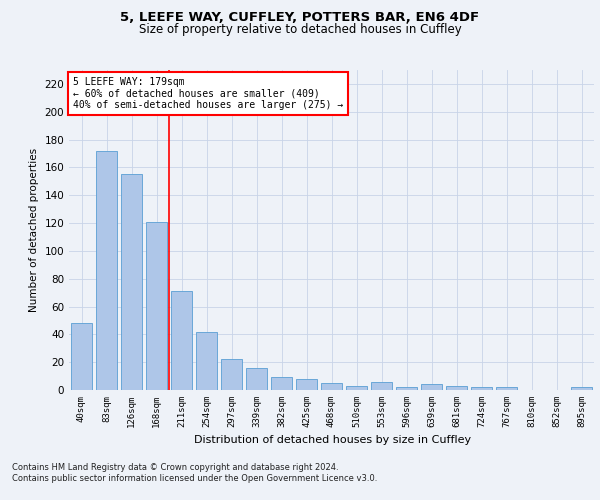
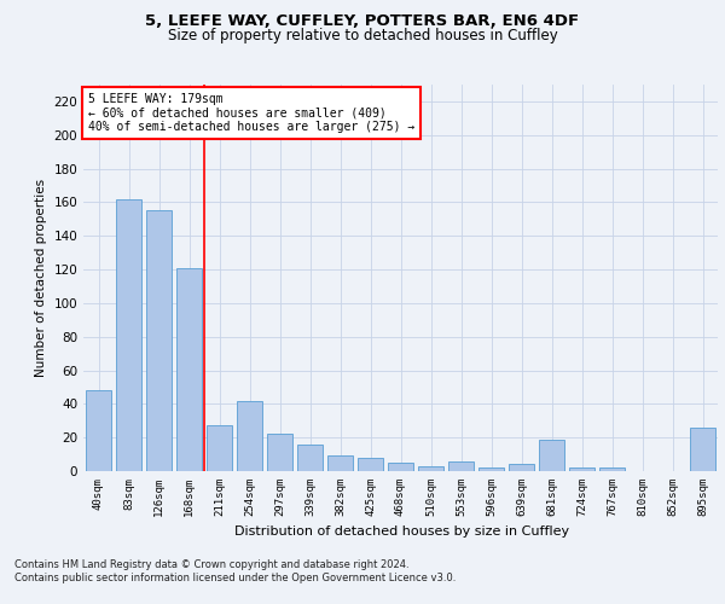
83sqm: 172 -> 162
211sqm: 71 -> 27
681sqm: 3 -> 19
895sqm: 2 -> 26
